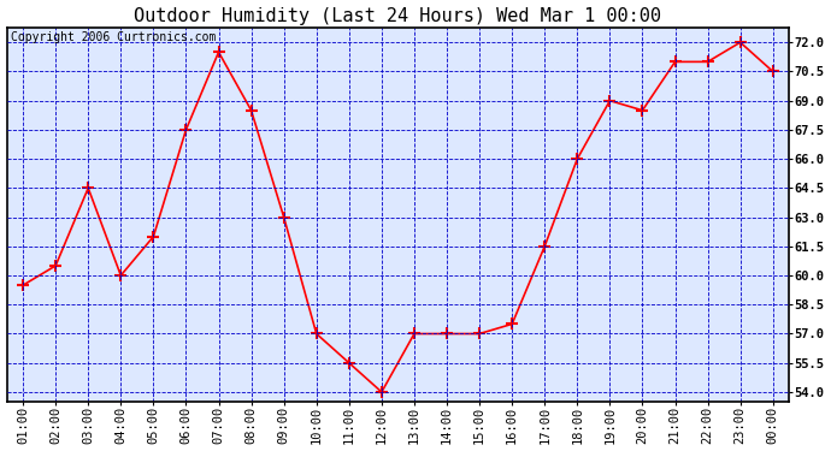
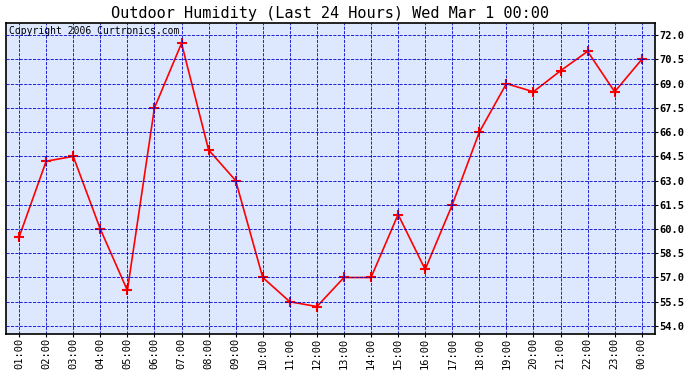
02:00: 60.5 -> 64.2
05:00: 62.0 -> 56.2
08:00: 68.5 -> 64.9
12:00: 54.0 -> 55.2
15:00: 57.0 -> 60.9
21:00: 71.0 -> 69.8
23:00: 72.0 -> 68.5
